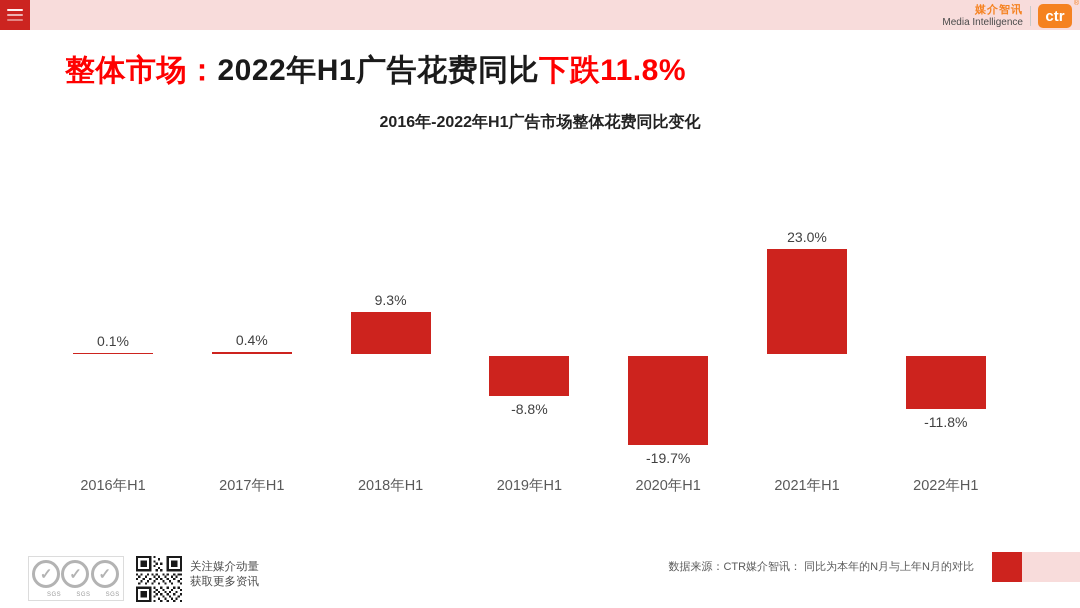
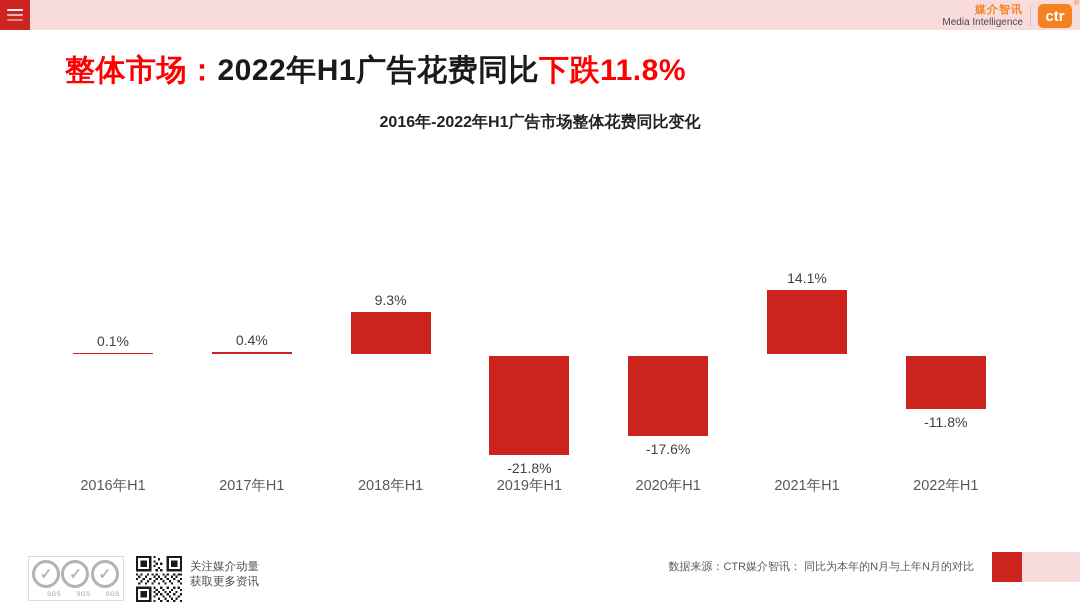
2019年H1: -8.8% -> -21.8%
2020年H1: -19.7% -> -17.6%
2021年H1: 23.0% -> 14.1%
